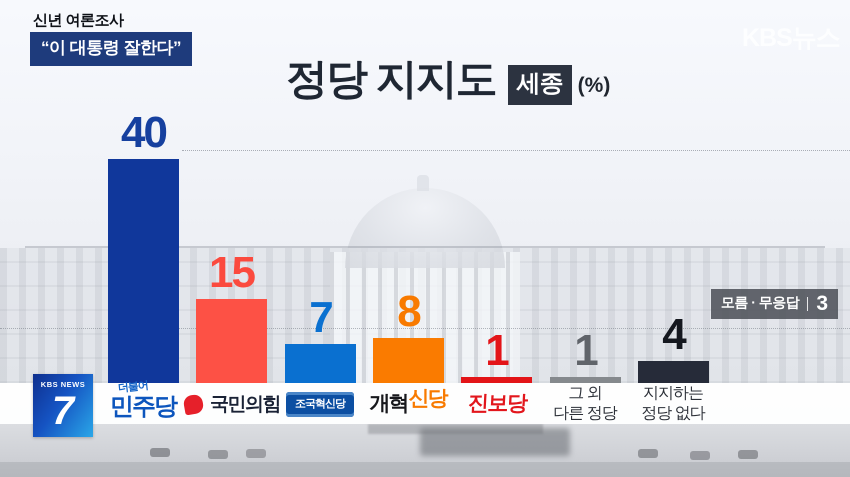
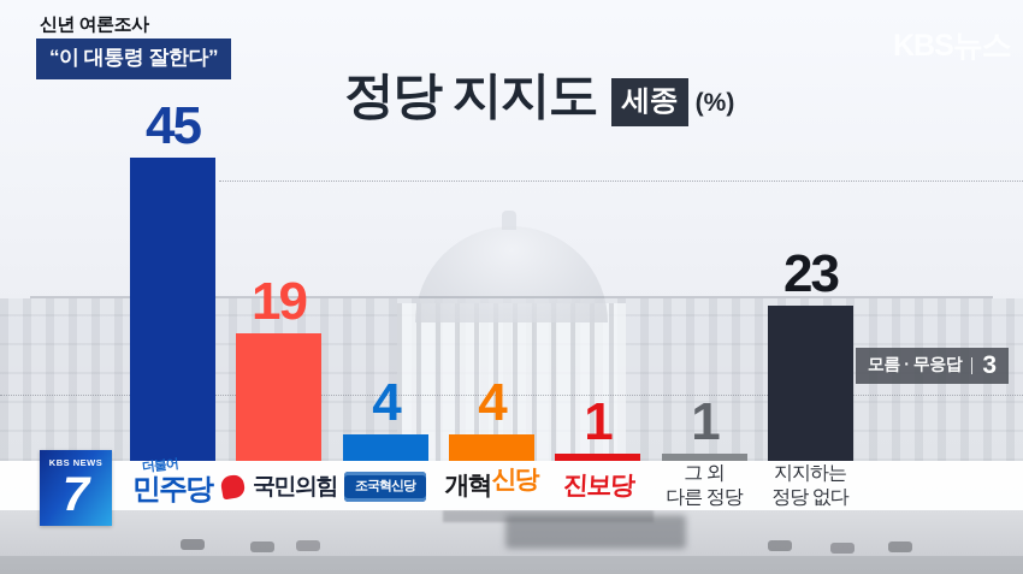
더불어민주당: 40 -> 45
국민의힘: 15 -> 19
조국혁신당: 7 -> 4
개혁신당: 8 -> 4
지지하는 정당 없다: 4 -> 23
